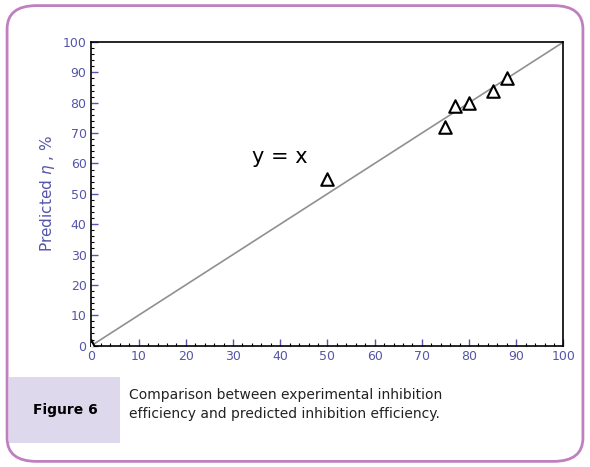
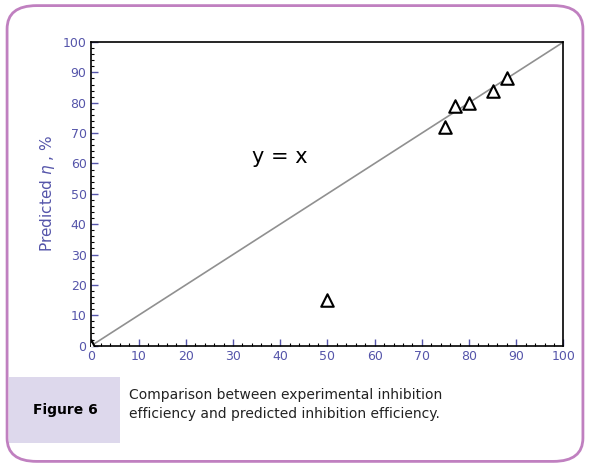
50: 55 -> 15
